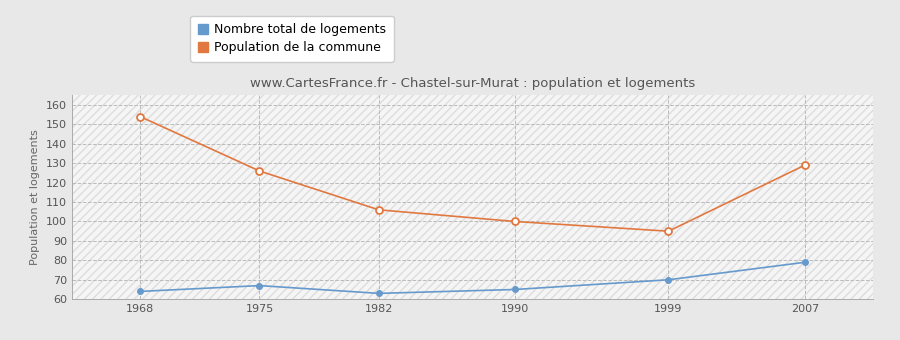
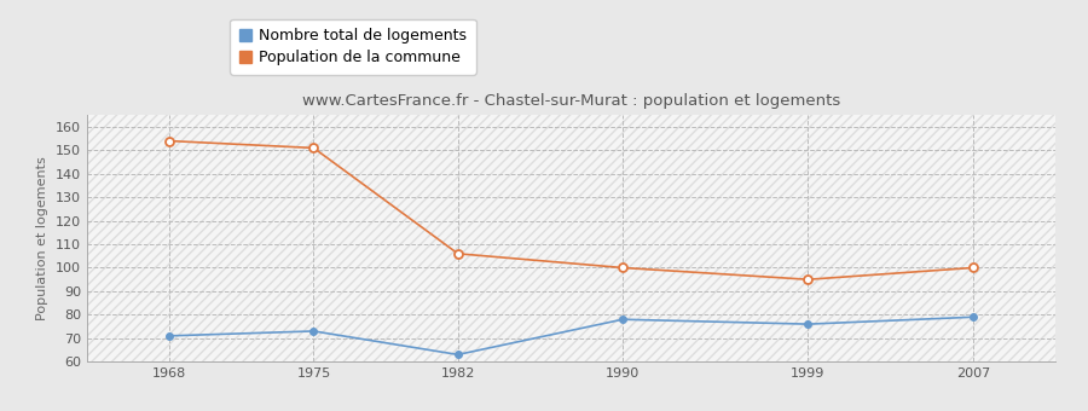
Nombre total de logements/1968: 64 -> 71
Nombre total de logements/1975: 67 -> 73
Population de la commune/1975: 126 -> 151
Nombre total de logements/1990: 65 -> 78
Nombre total de logements/1999: 70 -> 76
Population de la commune/2007: 129 -> 100
